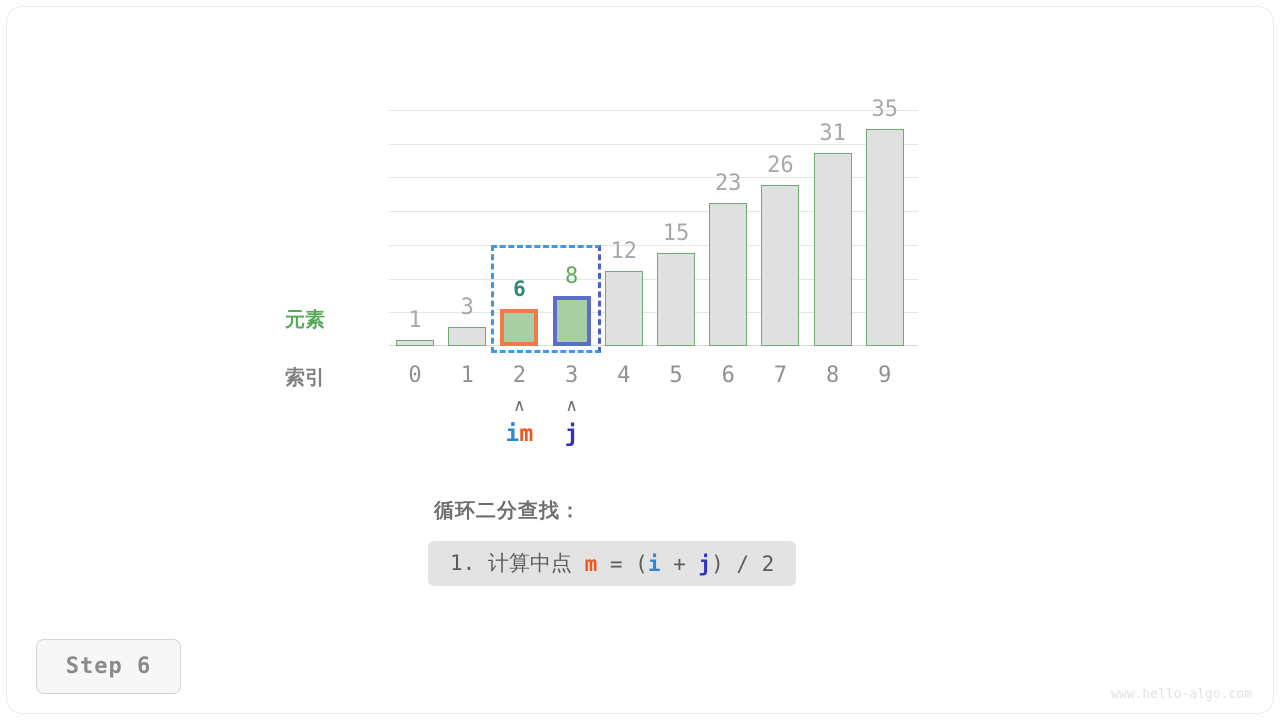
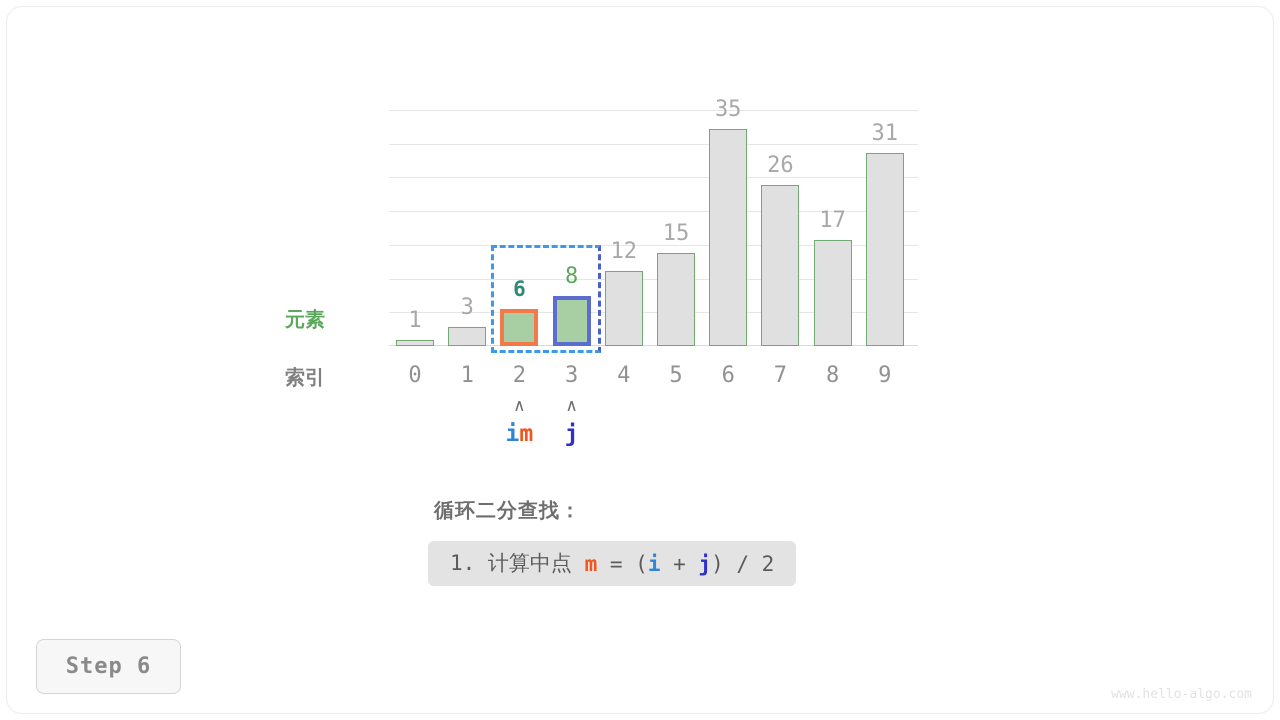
6: 23 -> 35
8: 31 -> 17
9: 35 -> 31
